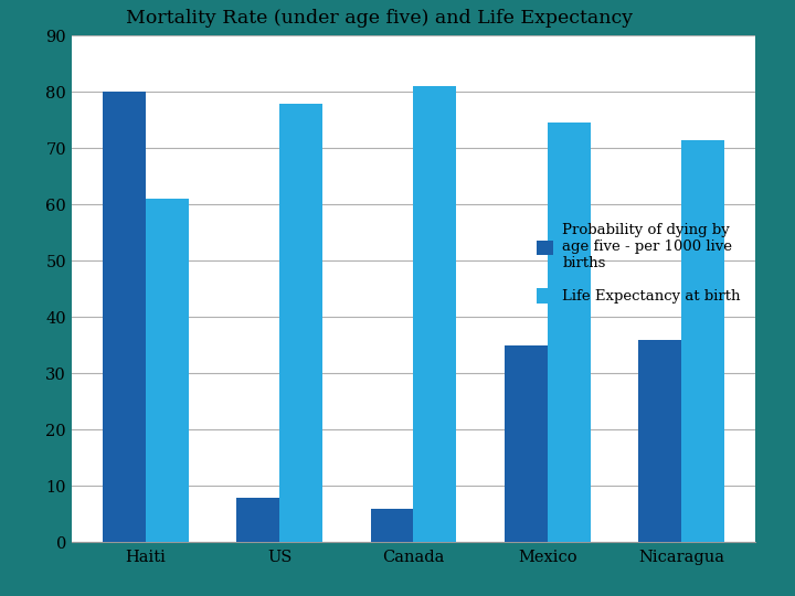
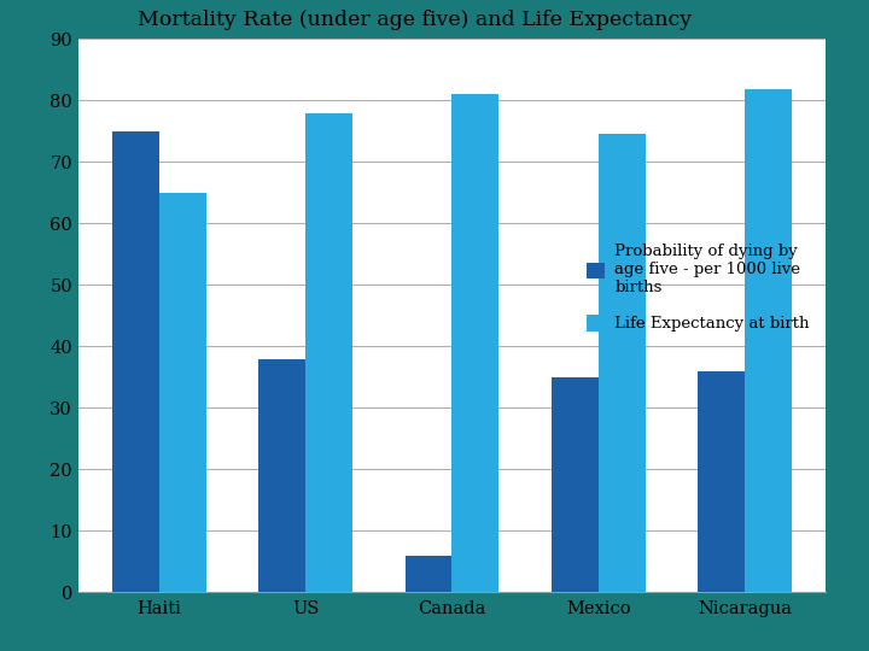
Probability of dying by age five - per 1000 live births/Haiti: 80 -> 75
Life Expectancy at birth/Haiti: 61.0 -> 65.0
Probability of dying by age five - per 1000 live births/US: 8 -> 38
Life Expectancy at birth/Nicaragua: 71.5 -> 81.8
